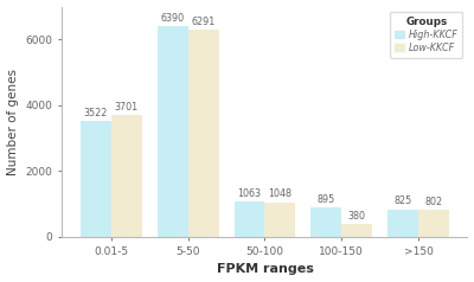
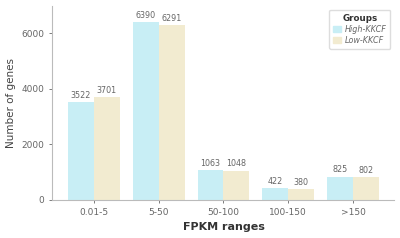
High-KKCF/100-150: 895 -> 422
